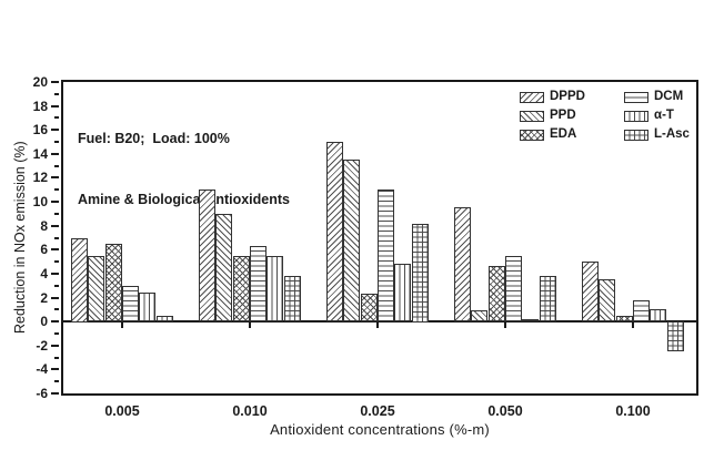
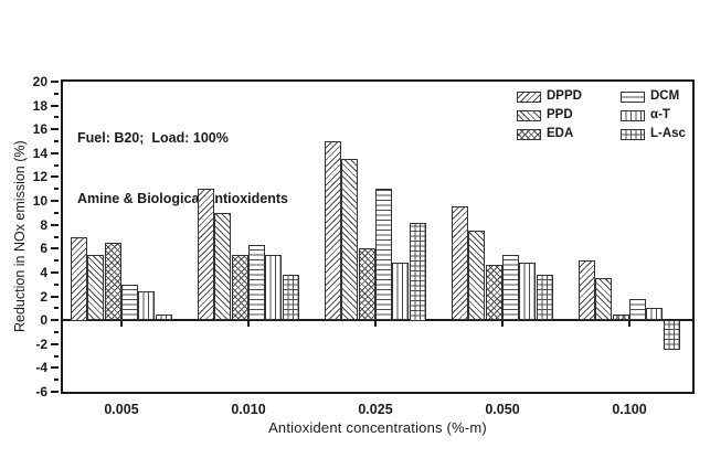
EDA/0.025: 2.3 -> 6.0
PPD/0.050: 0.9 -> 7.5
α-T/0.050: 0.1 -> 4.8
